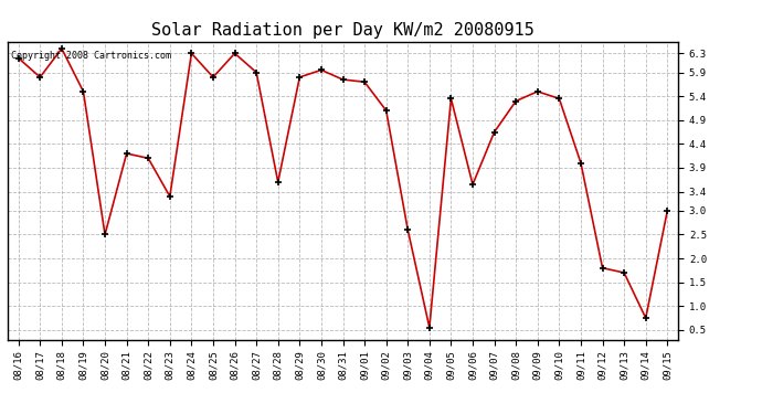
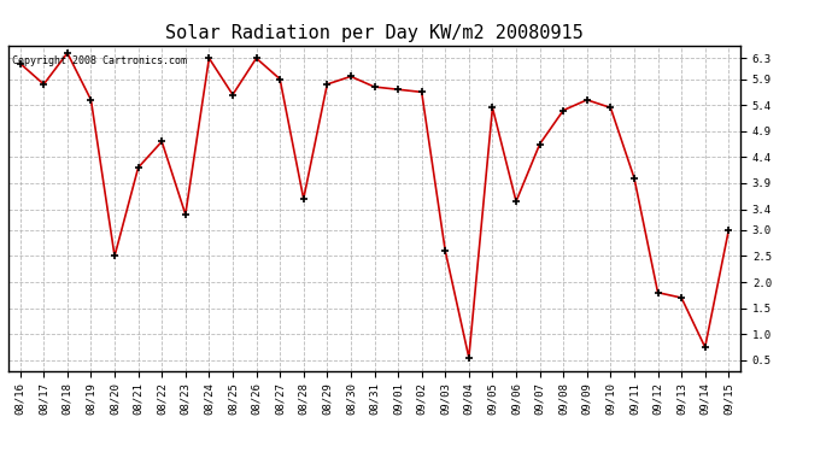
08/22: 4.10 -> 4.70
08/25: 5.80 -> 5.60
09/02: 5.10 -> 5.65
